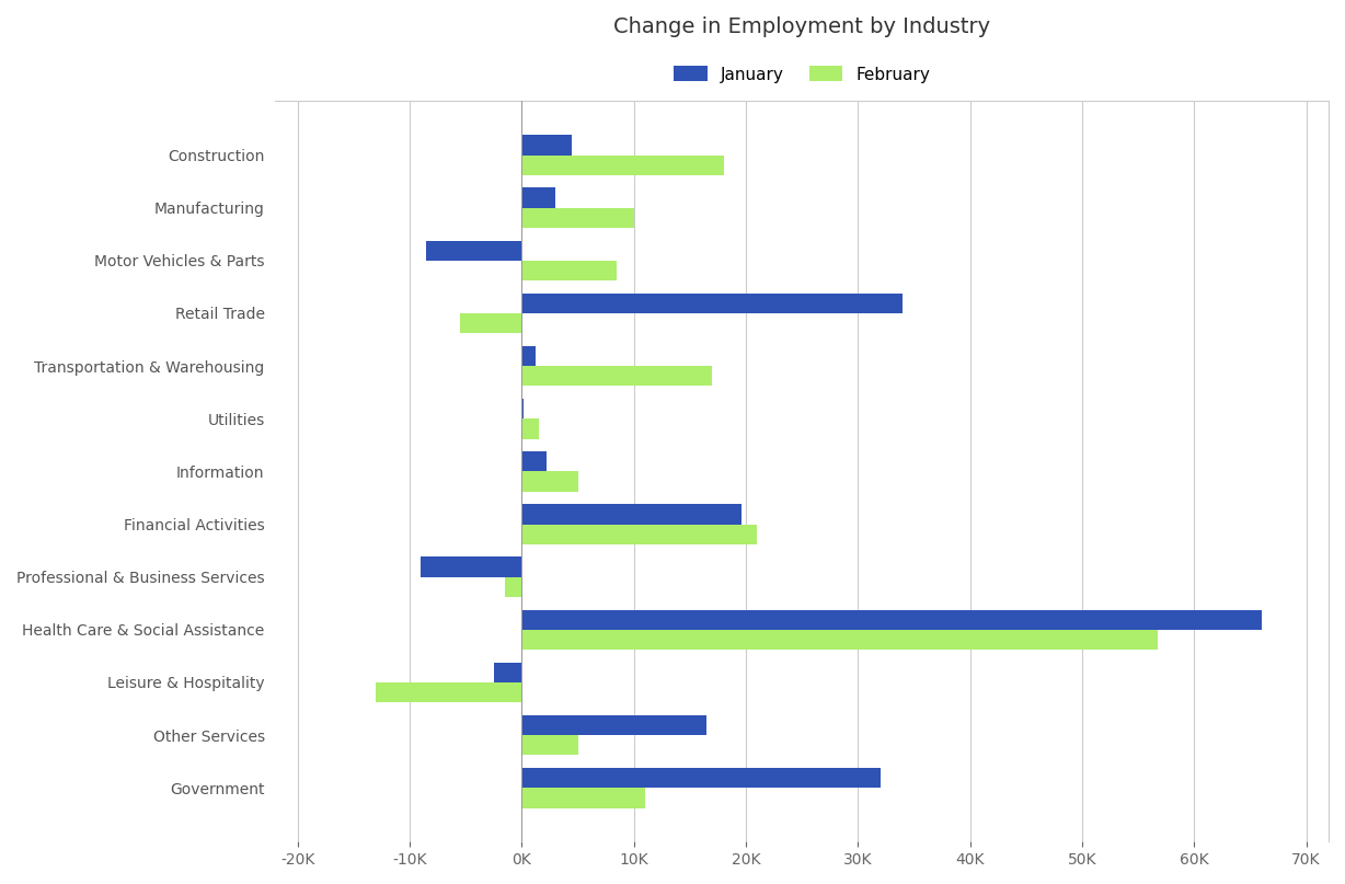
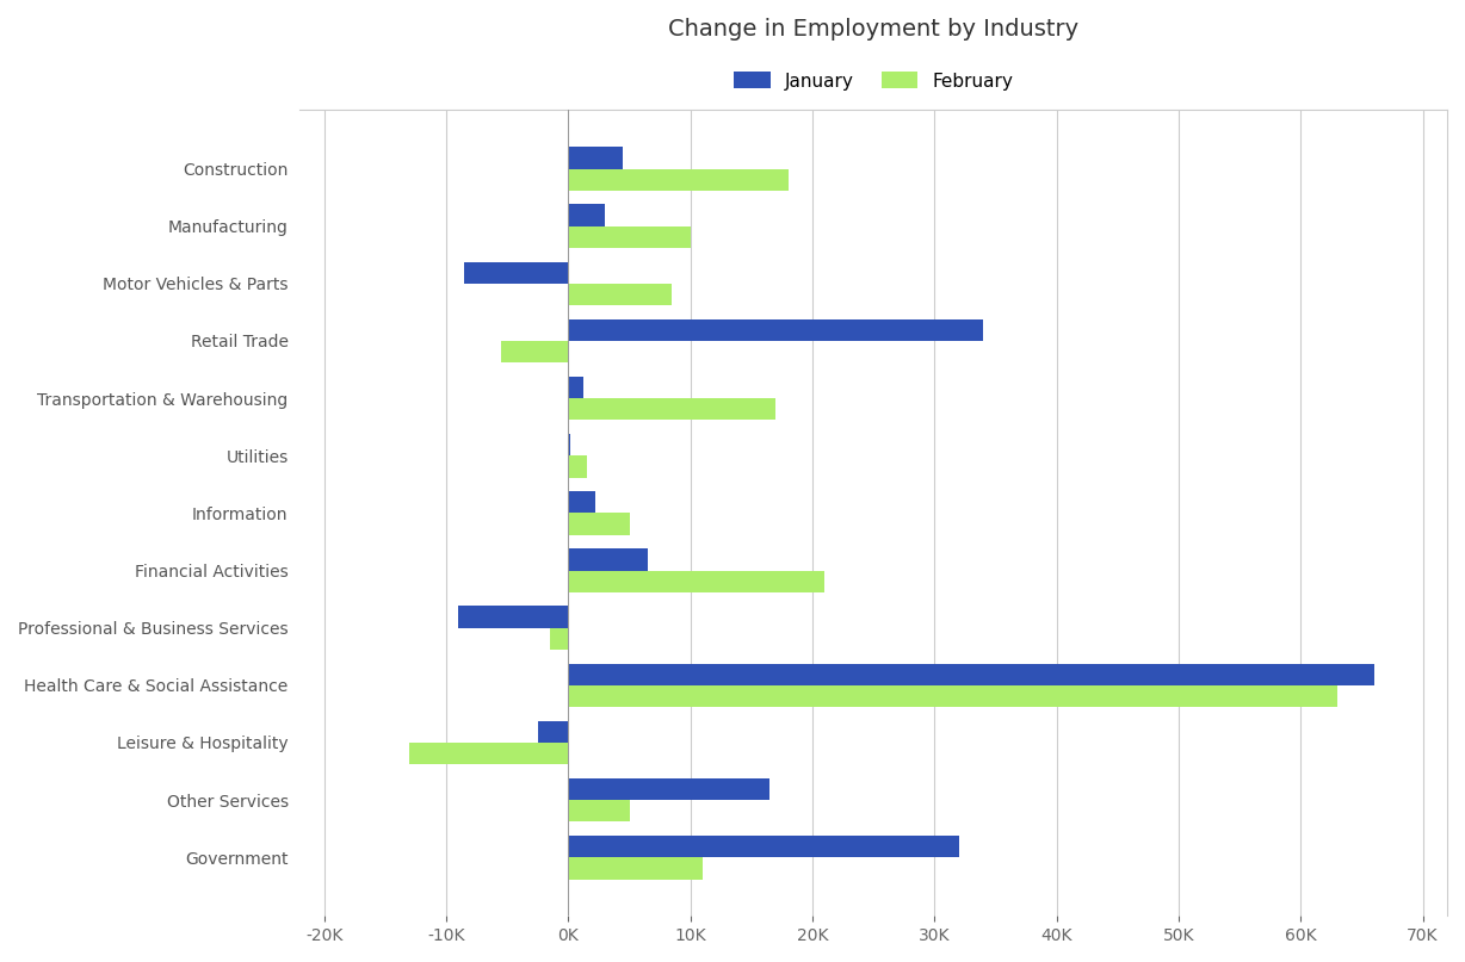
January/Financial Activities: 19.6K -> 6.5K
February/Health Care & Social Assistance: 56.8K -> 63.0K
